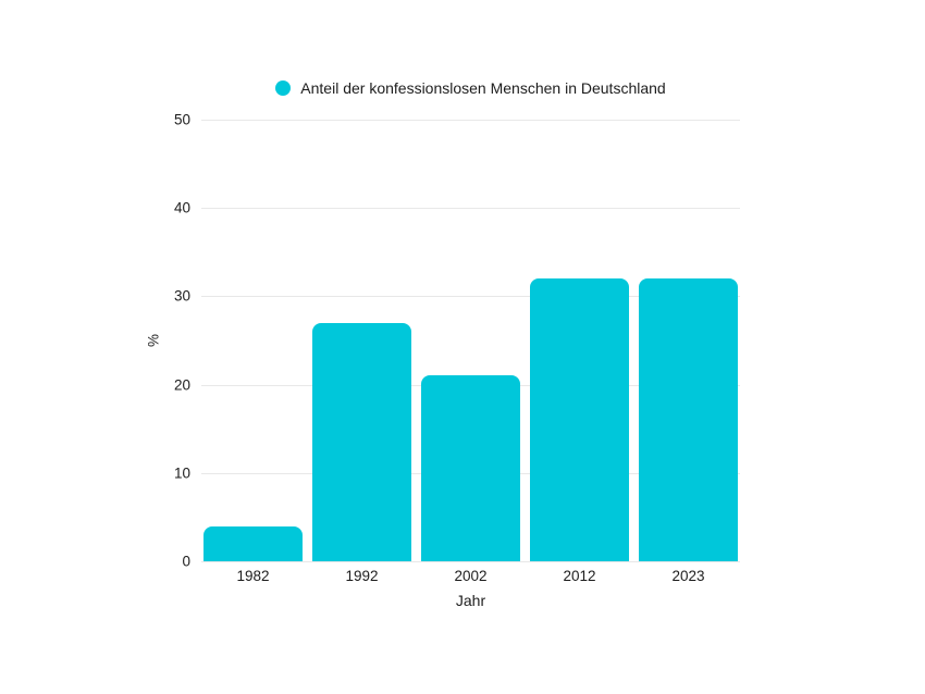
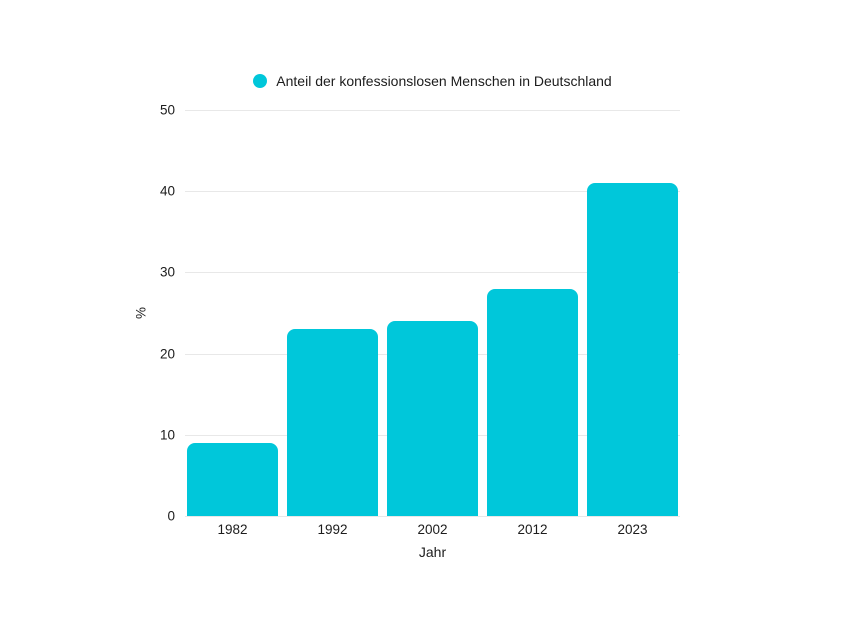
1982: 4 -> 9
1992: 27 -> 23
2002: 21 -> 24
2012: 32 -> 28
2023: 32 -> 41
